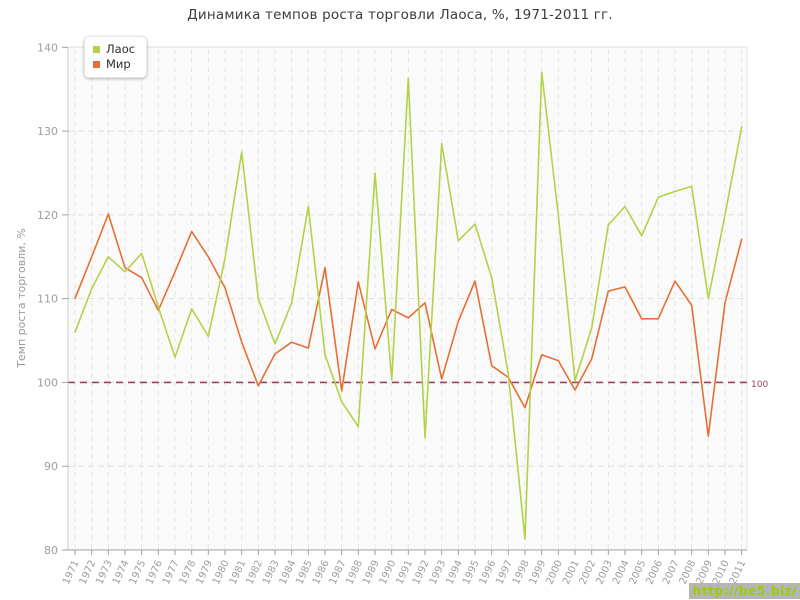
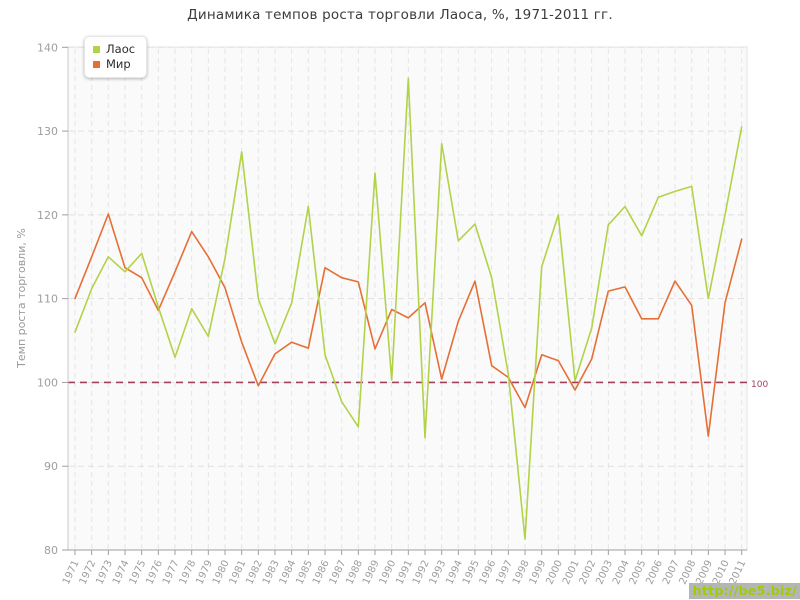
Мир/1987: 99 -> 112
Лаос/1999: 137 -> 114
